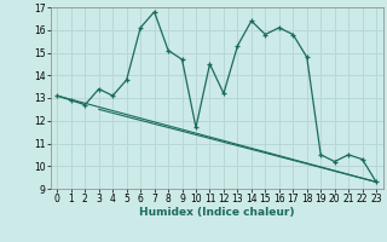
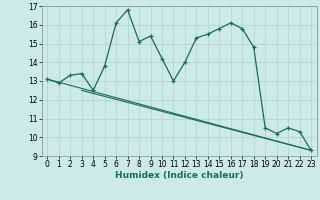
2: 12.7 -> 13.3
4: 13.1 -> 12.5
9: 14.7 -> 15.4
10: 11.7 -> 14.2
11: 14.5 -> 13.0
12: 13.2 -> 14.0
14: 16.4 -> 15.5
